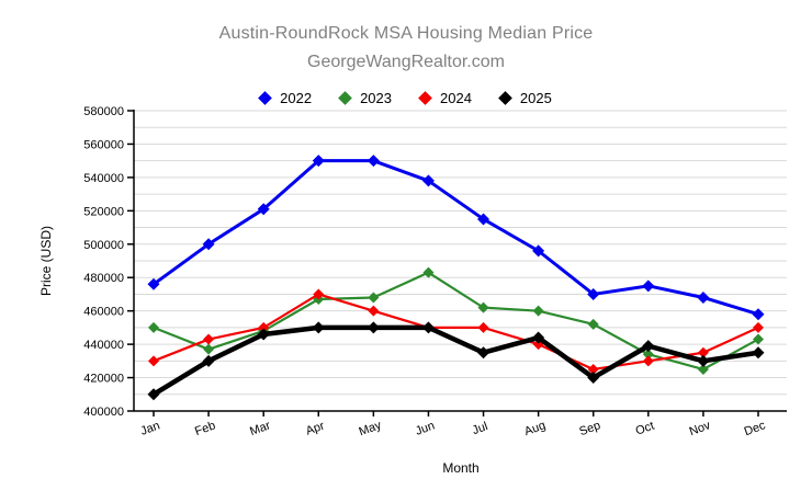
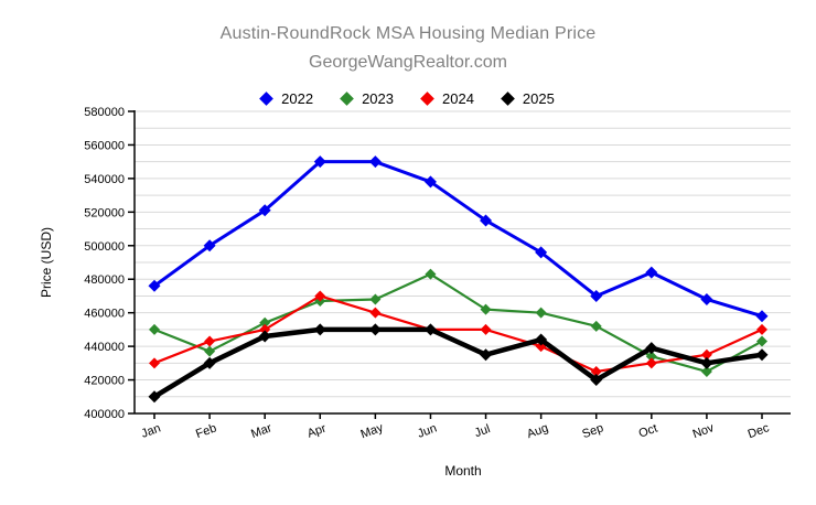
2023/Mar: 448000 -> 454000
2022/Oct: 475000 -> 484000
